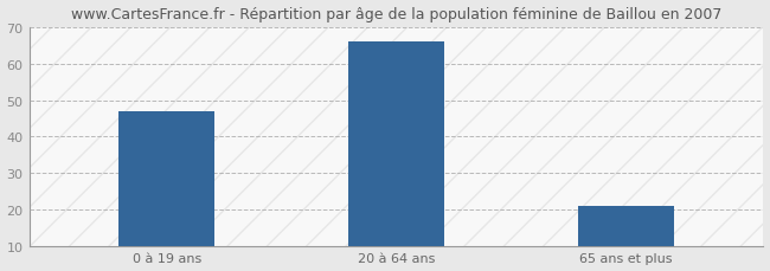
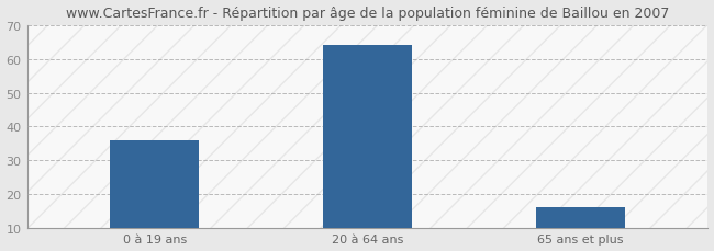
0 à 19 ans: 47 -> 36
20 à 64 ans: 66 -> 64
65 ans et plus: 21 -> 16
